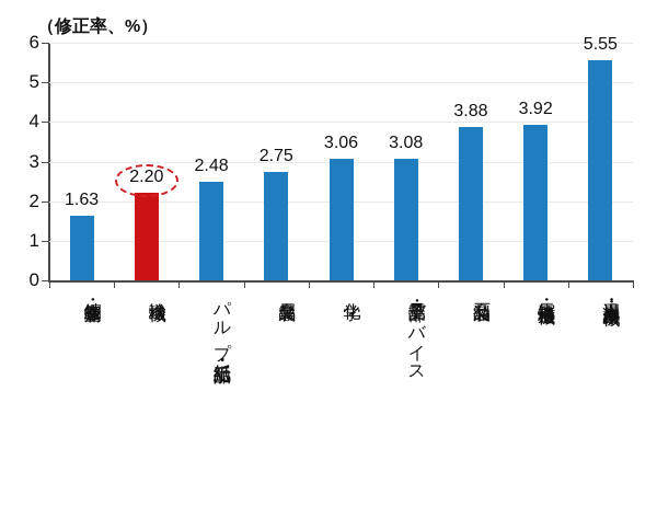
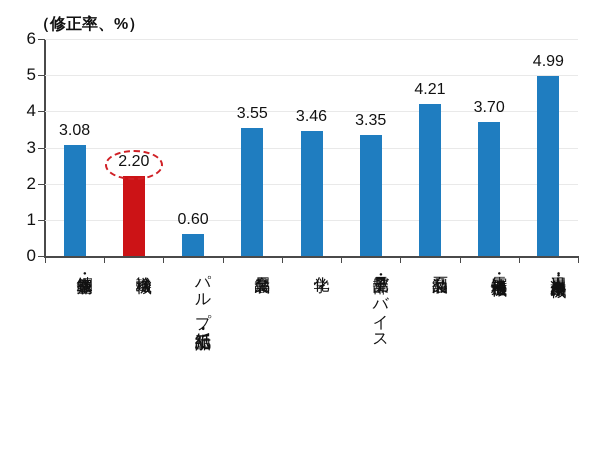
鉄鋼・非鉄金属: 1.63 -> 3.08
パルプ・紙・紙加工品: 2.48 -> 0.60
金属製品: 2.75 -> 3.55
化学: 3.06 -> 3.46
電子部品・デバイス: 3.08 -> 3.35
石油製品: 3.88 -> 4.21
電気・情報通信機械: 3.92 -> 3.70
汎用・生産用・業務用機械: 5.55 -> 4.99
